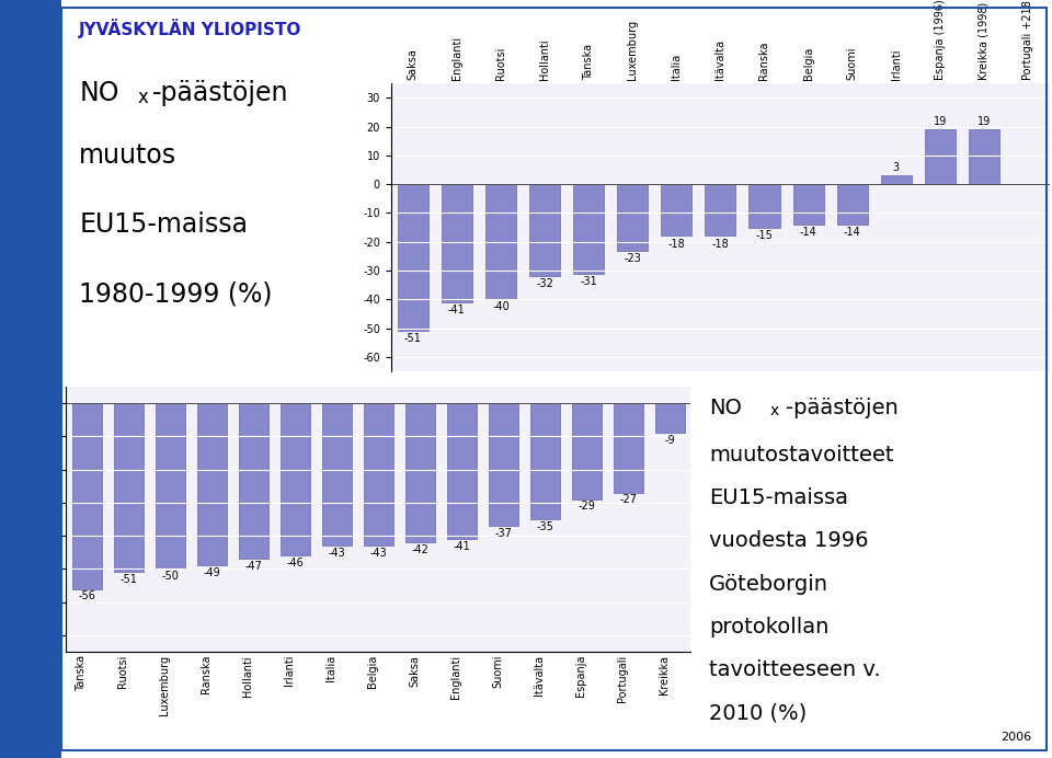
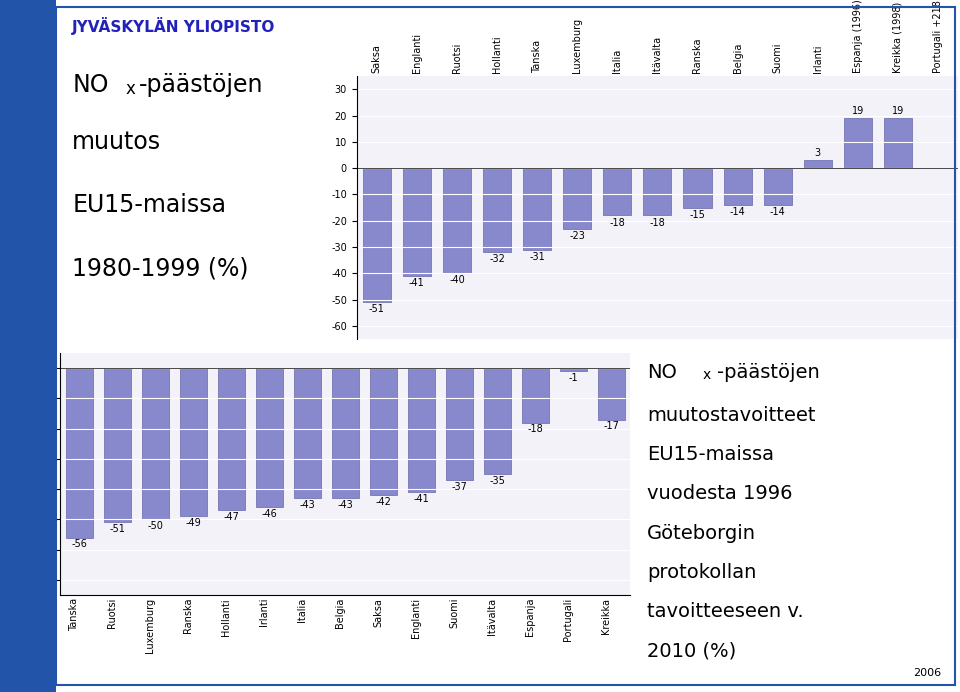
Espanja: -29 -> -18
Portugali: -27 -> -1
Kreikka: -9 -> -17
